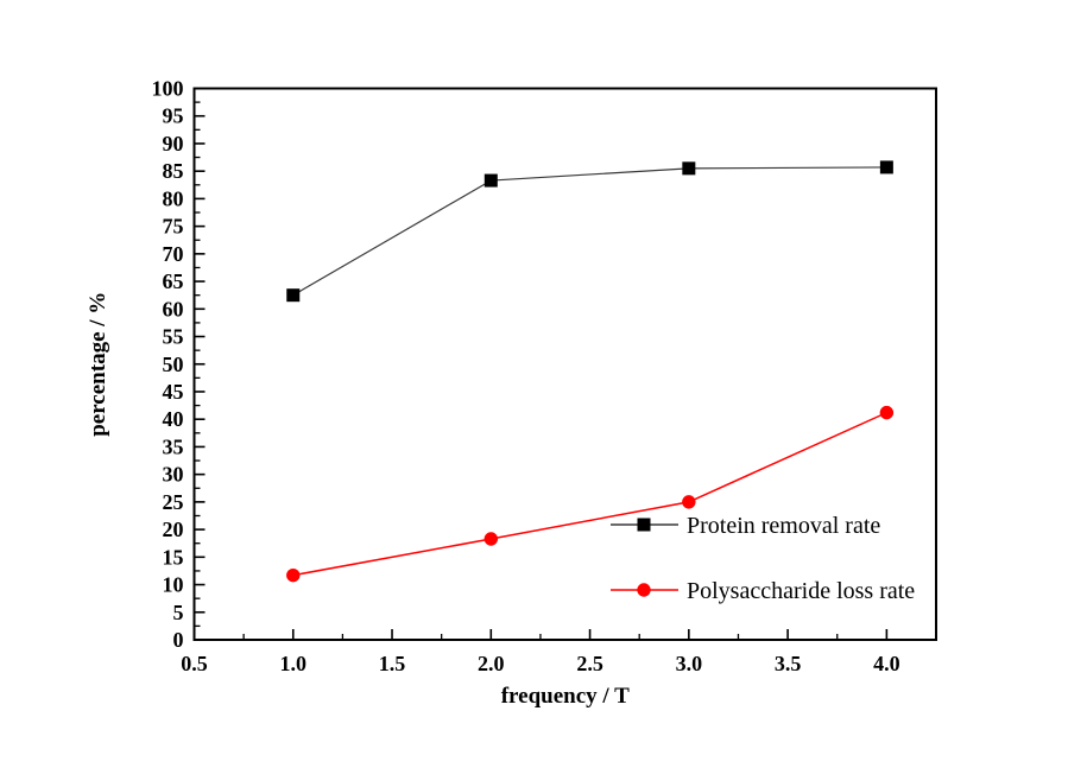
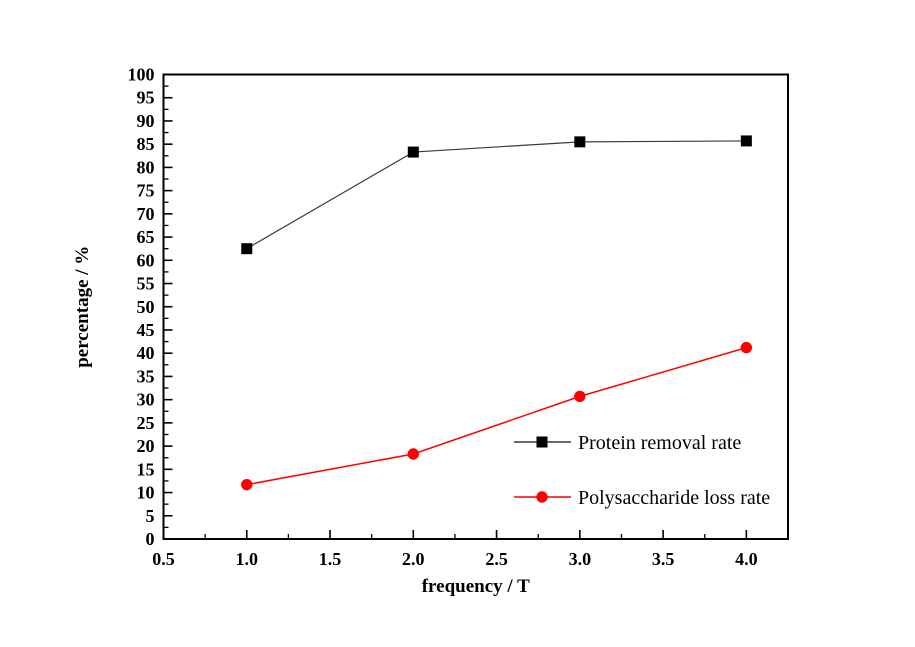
Polysaccharide loss rate/3.0: 25 -> 31
